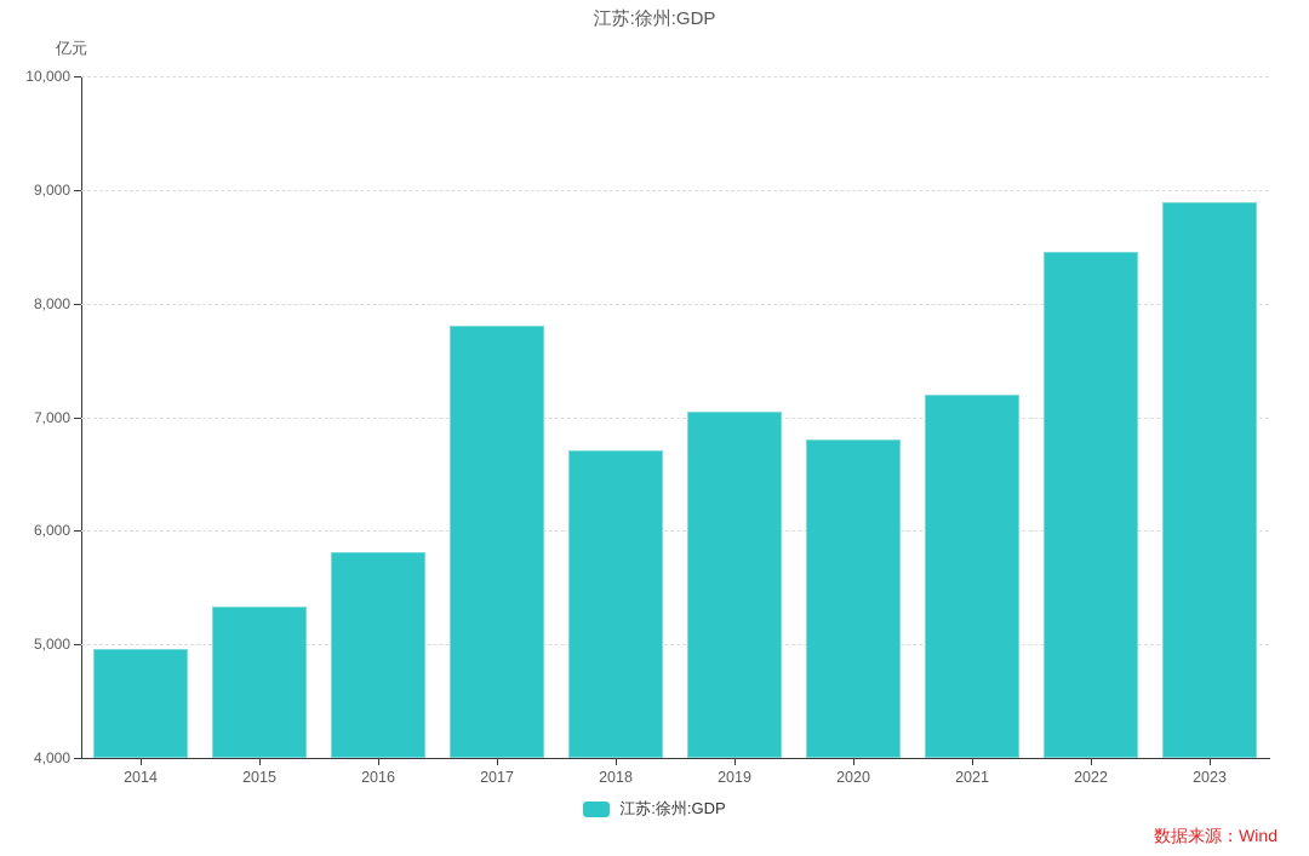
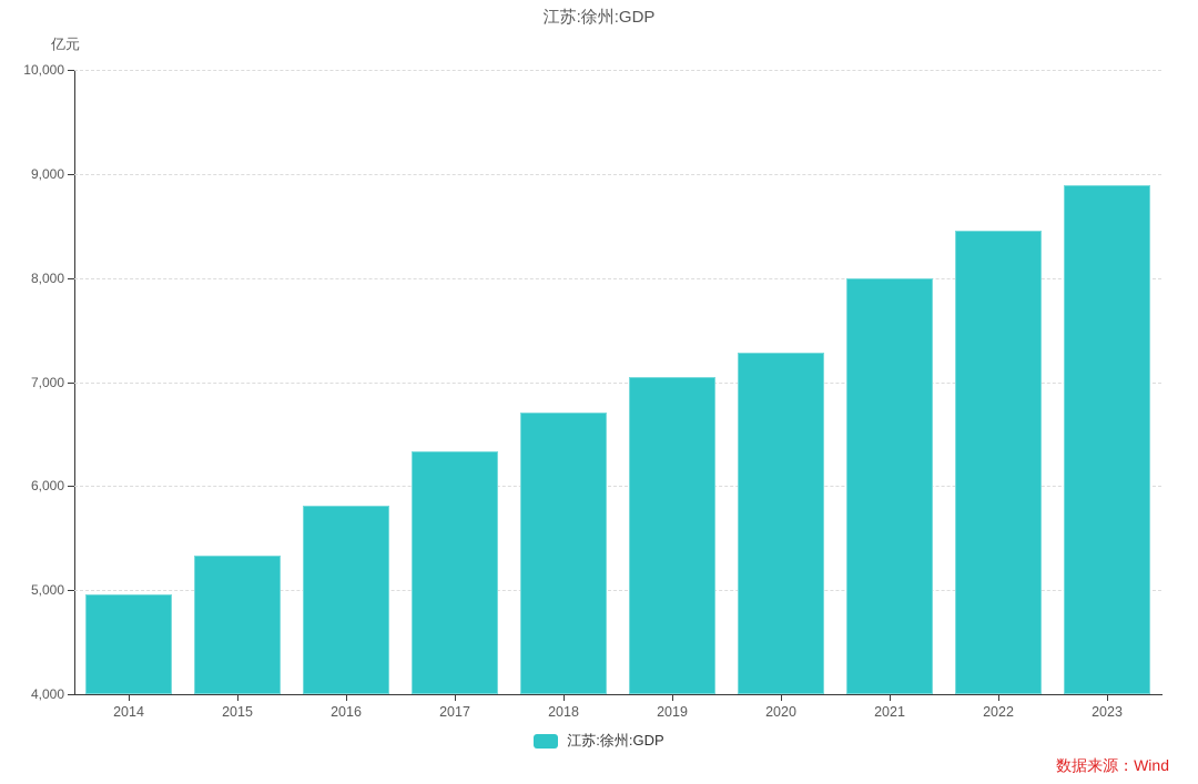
2017: 7800 -> 6300
2020: 6800 -> 7300
2021: 7200 -> 8000
